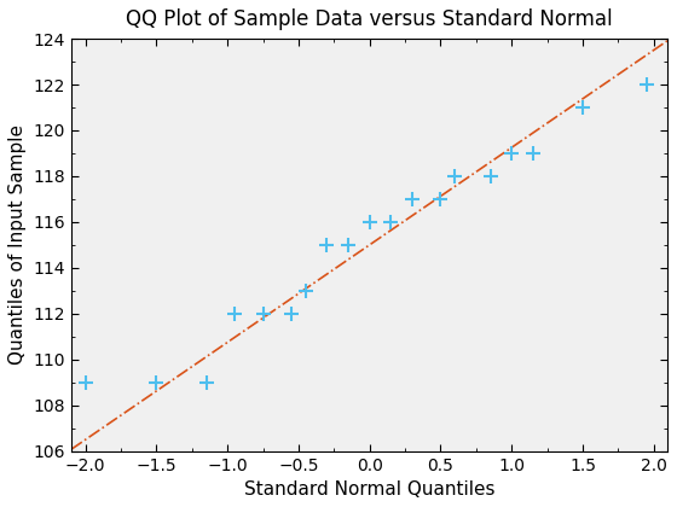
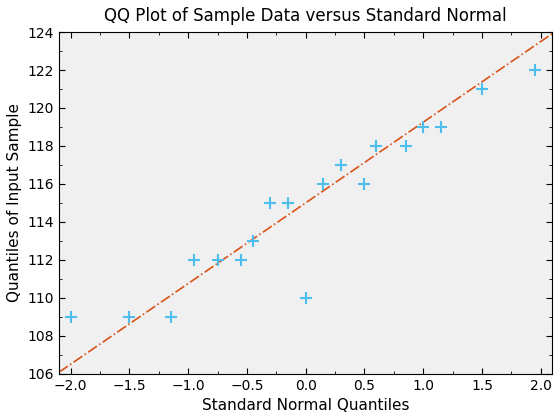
0.0: 116 -> 110
0.5: 117 -> 116
